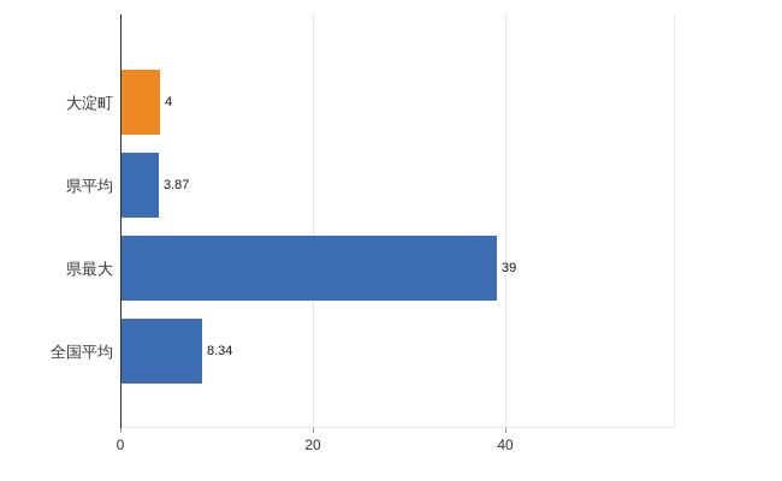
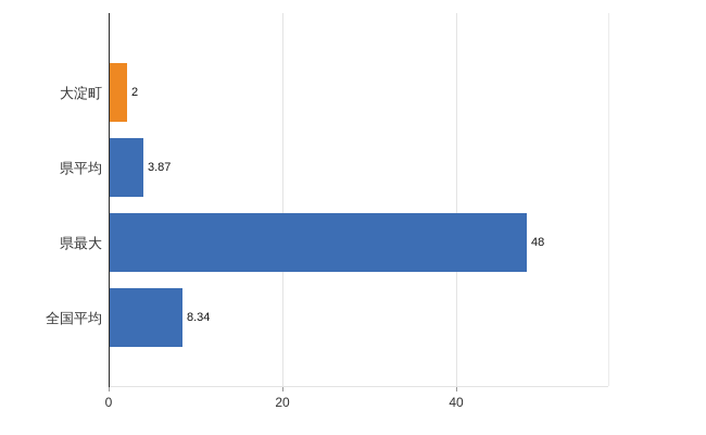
大淀町: 4 -> 2
県最大: 39 -> 48
